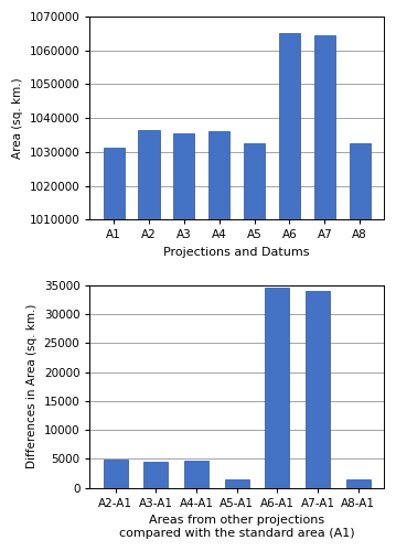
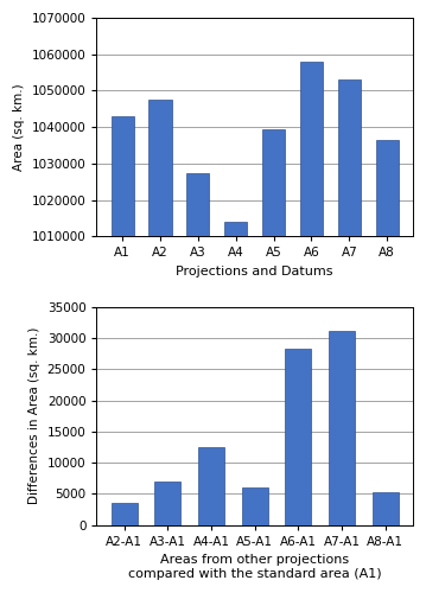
A1: 1031200 -> 1043000
A2: 1036500 -> 1047500
A3: 1035600 -> 1027500
A4: 1036000 -> 1014000
A5: 1032500 -> 1039500
A6: 1065000 -> 1058000
A7: 1064500 -> 1053000
A8: 1032500 -> 1036500
A2-A1: 4800 -> 3600
A3-A1: 4600 -> 7000
A4-A1: 4700 -> 12400
A5-A1: 1500 -> 6000
A6-A1: 34500 -> 28200
A7-A1: 34000 -> 31200
A8-A1: 1500 -> 5200
